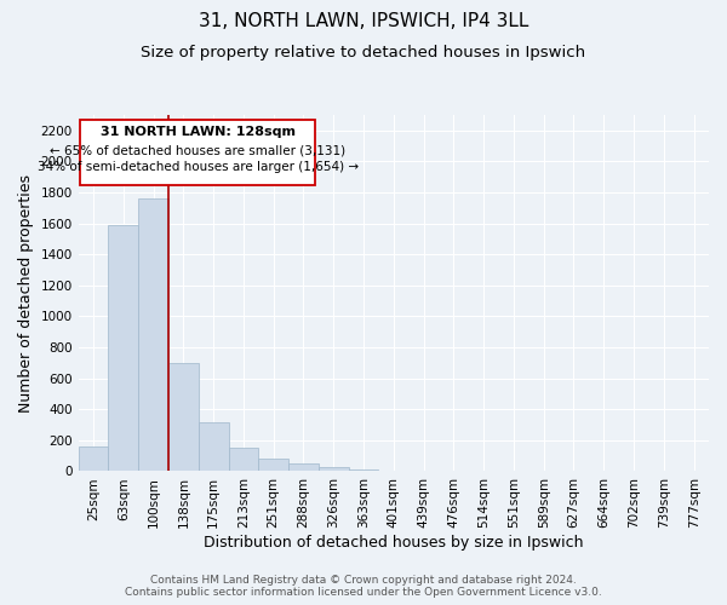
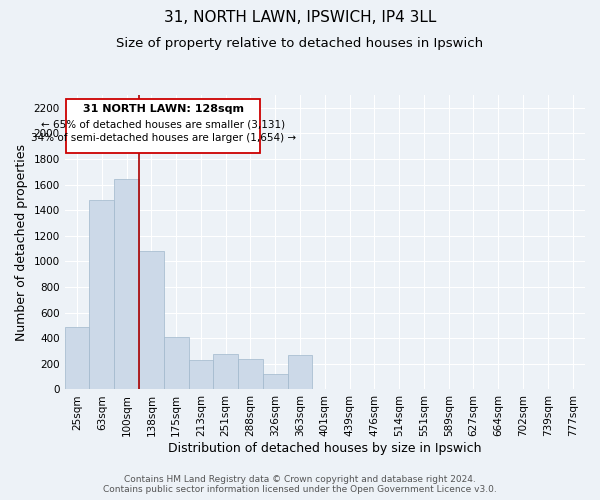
25sqm: 160 -> 490
63sqm: 1590 -> 1480
100sqm: 1760 -> 1640
138sqm: 700 -> 1080
175sqm: 320 -> 410
213sqm: 160 -> 230
251sqm: 80 -> 280
288sqm: 50 -> 240
326sqm: 20 -> 120
363sqm: 20 -> 270
